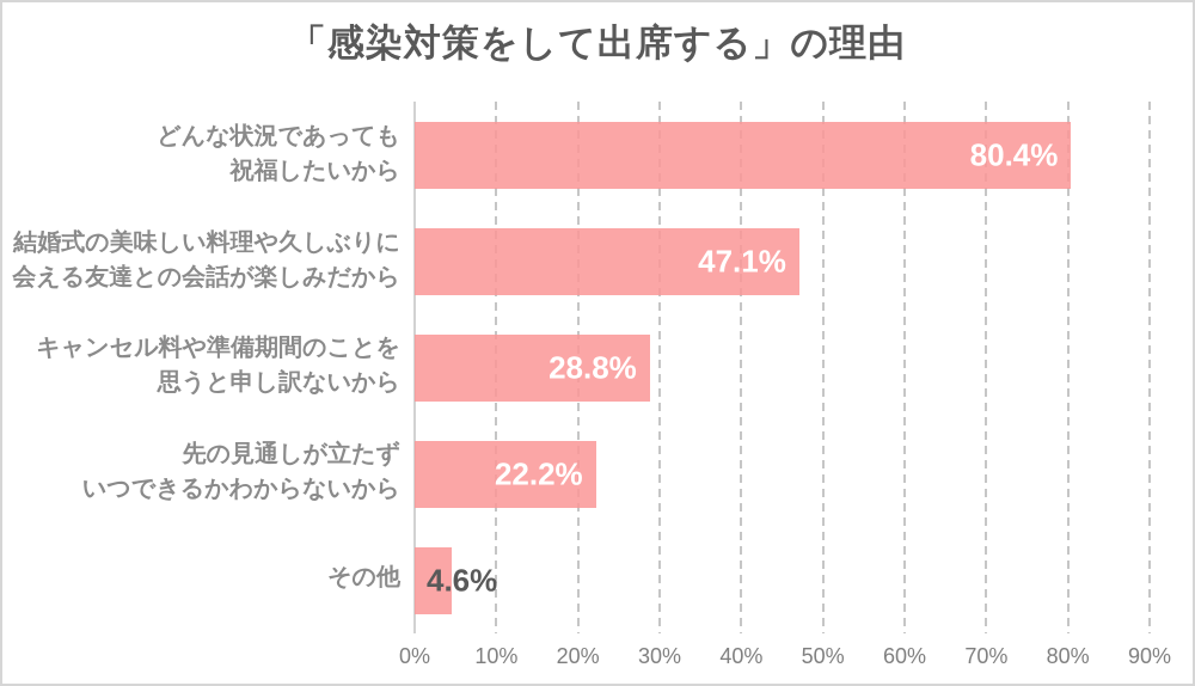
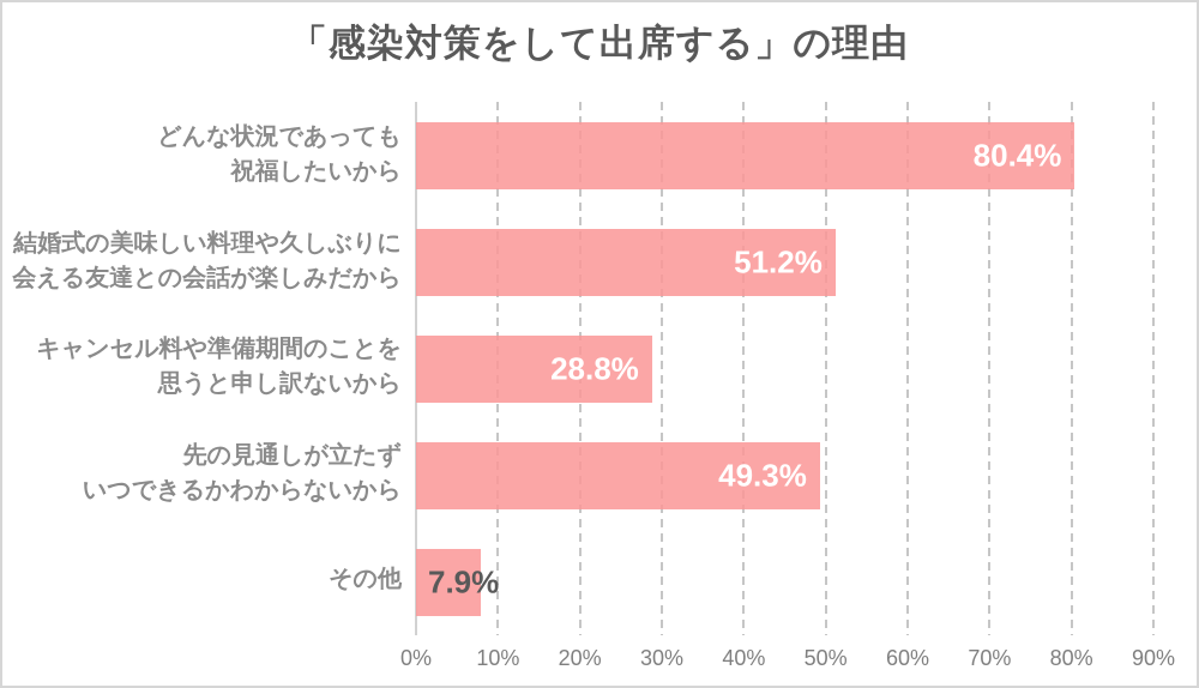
結婚式の美味しい料理や久しぶりに 会える友達との会話が楽しみだから: 47.1% -> 51.2%
先の見通しが立たず いつできるかわからないから: 22.2% -> 49.3%
その他: 4.6% -> 7.9%
